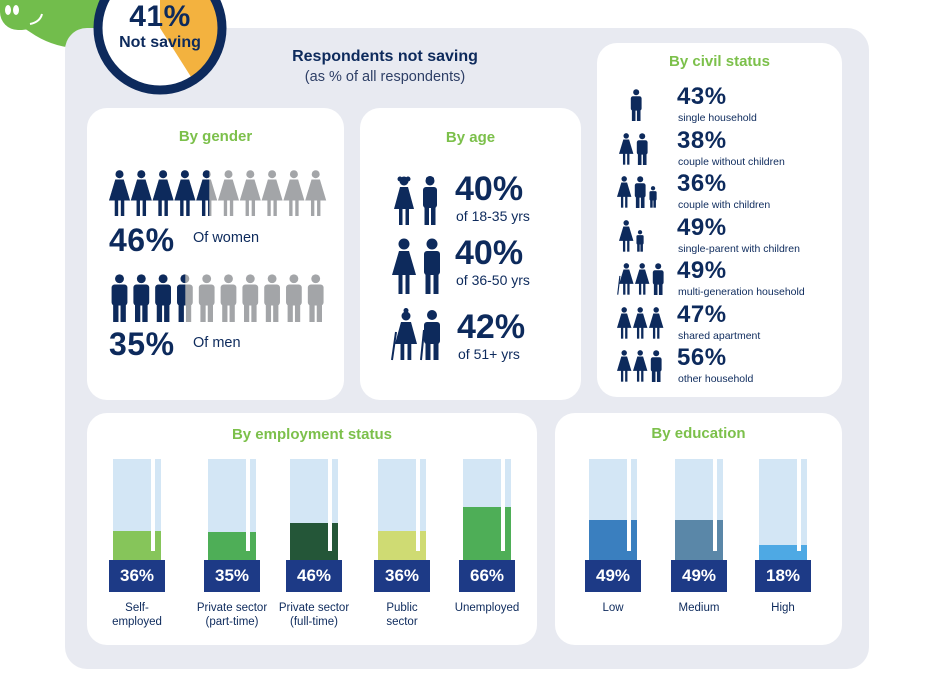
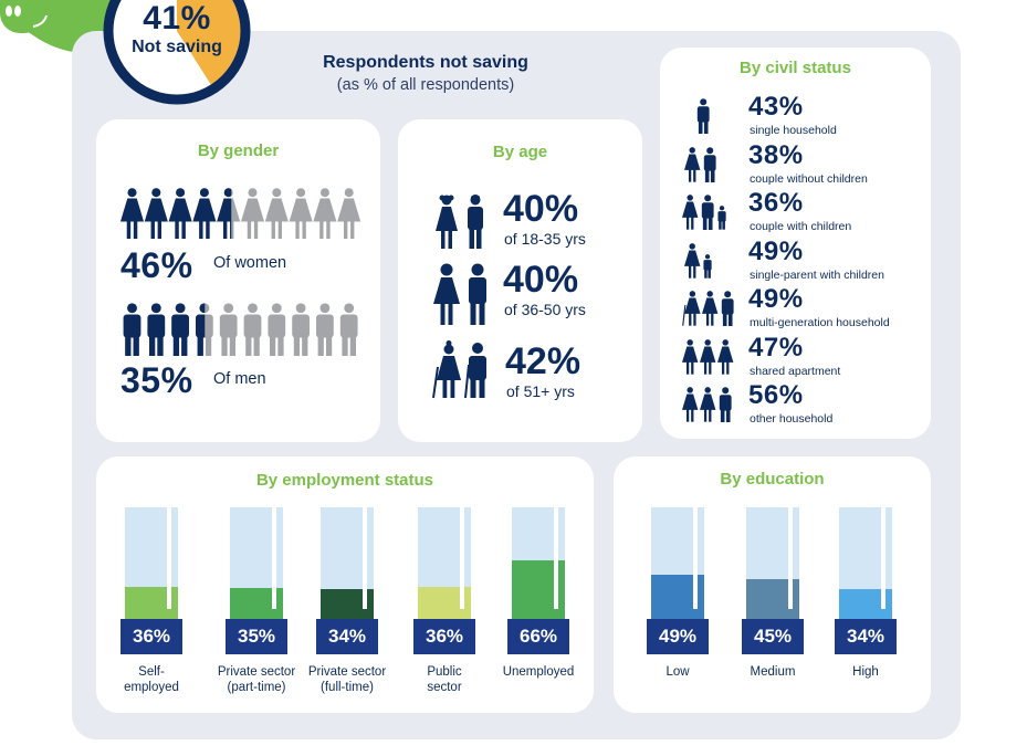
By employment status/Private sector (full-time): 46% -> 34%
By education/Medium: 49% -> 45%
By education/High: 18% -> 34%
